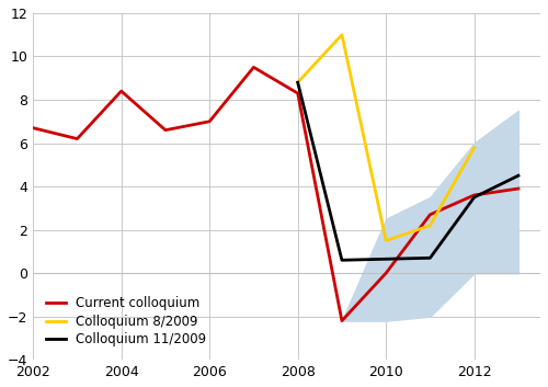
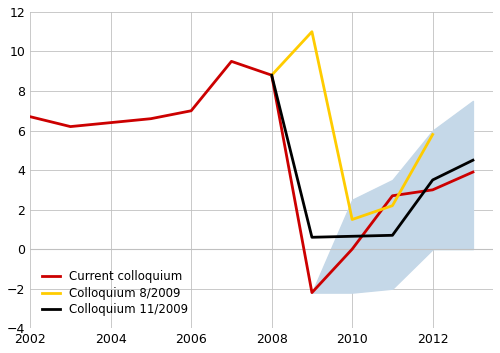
Current colloquium/2004: 8.4 -> 6.4
Current colloquium/2008: 8.3 -> 8.8
Current colloquium/2012: 3.6 -> 3.0
